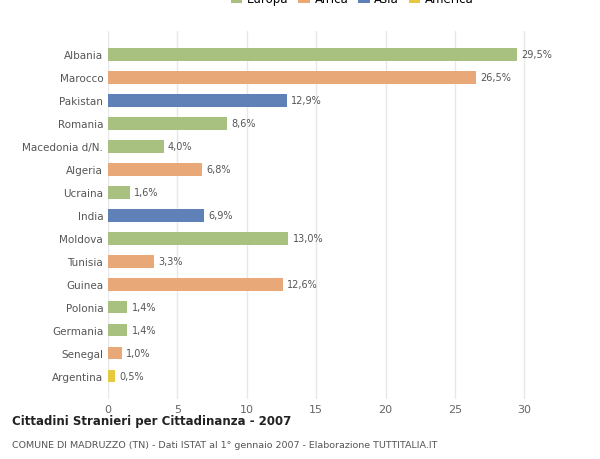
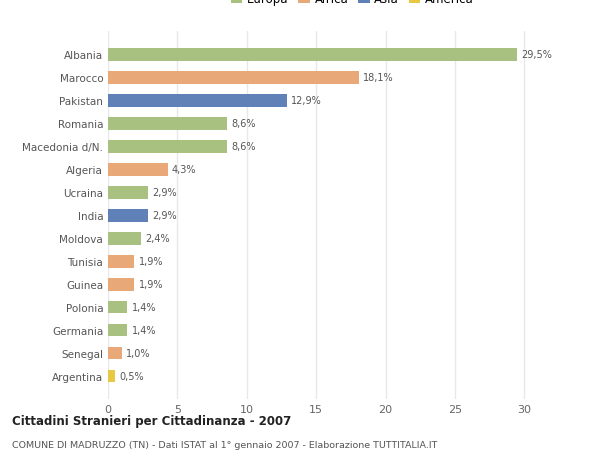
Marocco: 26,5% -> 18,1%
Macedonia d/N.: 4,0% -> 8,6%
Algeria: 6,8% -> 4,3%
Ucraina: 1,6% -> 2,9%
India: 6,9% -> 2,9%
Moldova: 13,0% -> 2,4%
Tunisia: 3,3% -> 1,9%
Guinea: 12,6% -> 1,9%
